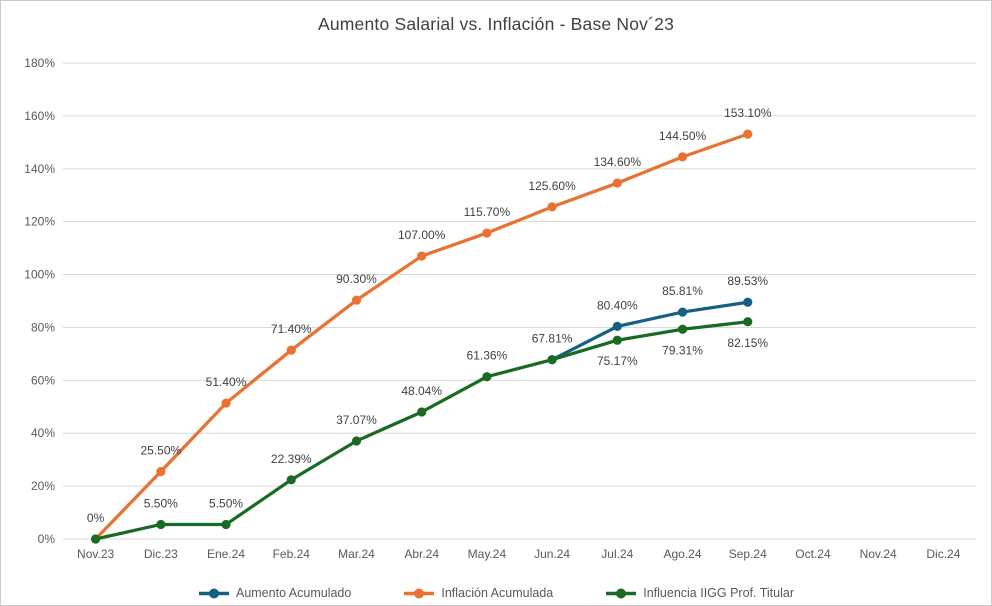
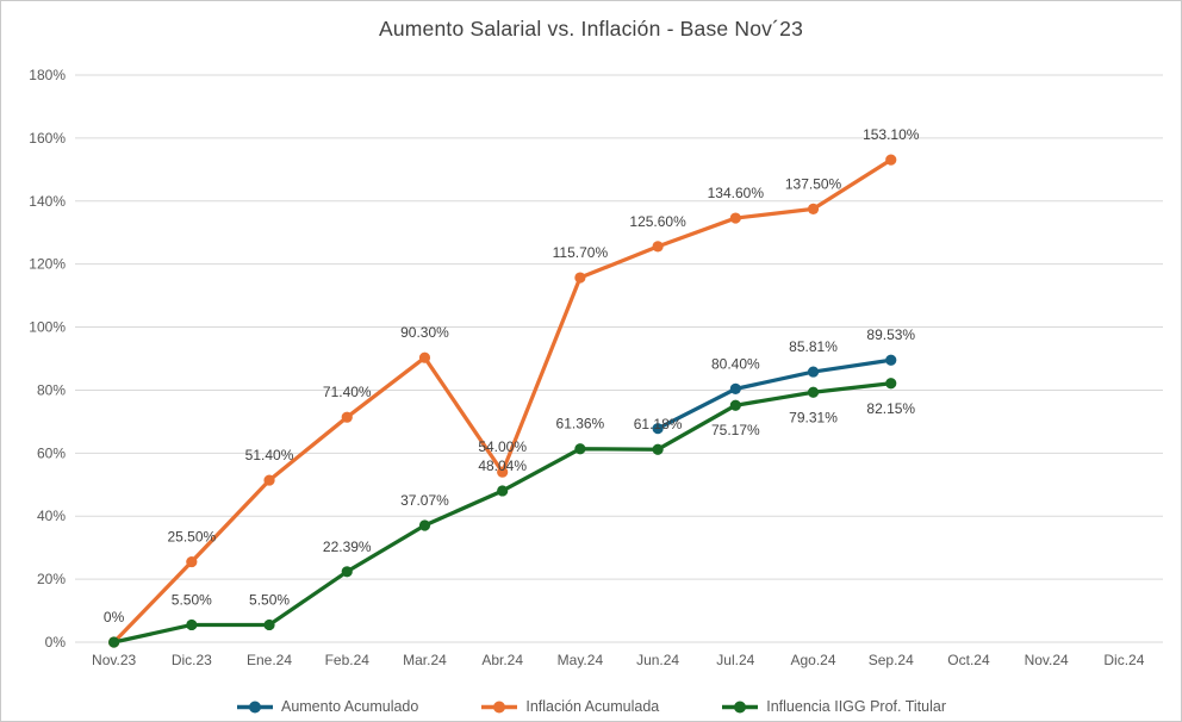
Inflación Acumulada/Abr.24: 107.00% -> 54.00%
Influencia IIGG Prof. Titular/Jun.24: 67.81% -> 61.18%
Inflación Acumulada/Ago.24: 144.50% -> 137.50%
